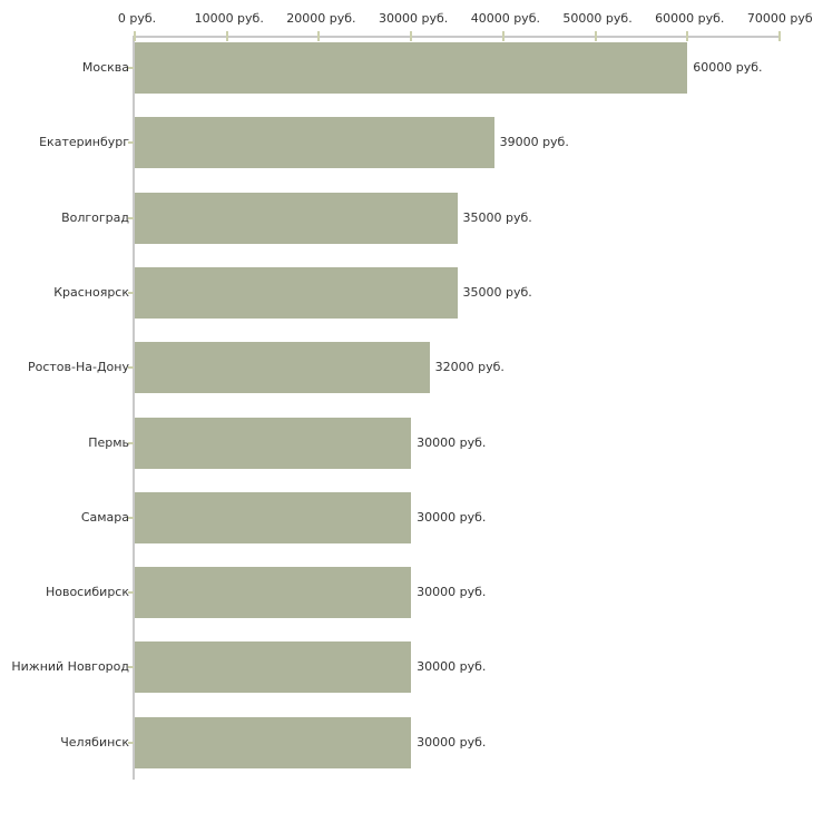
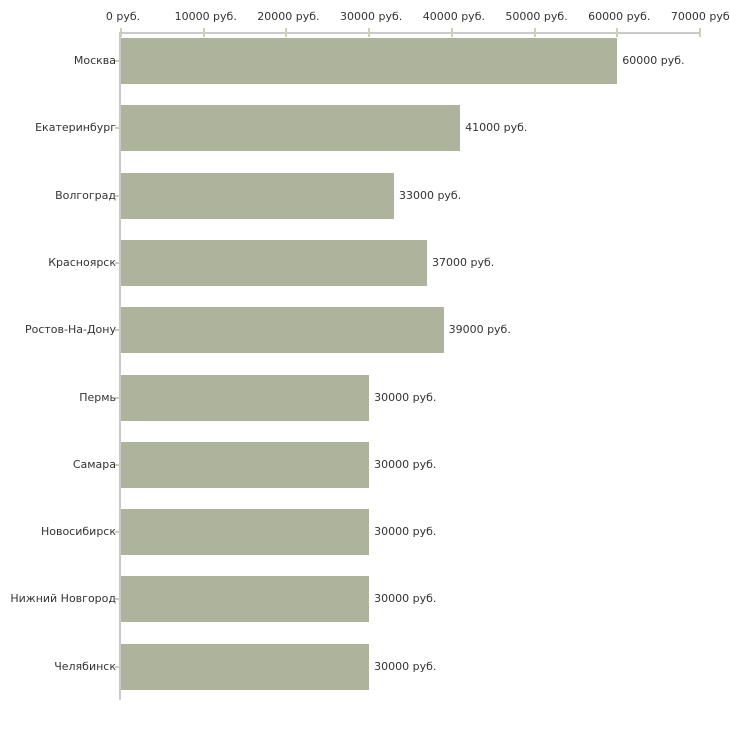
Екатеринбург: 39000 -> 41000
Волгоград: 35000 -> 33000
Красноярск: 35000 -> 37000
Ростов-На-Дону: 32000 -> 39000
